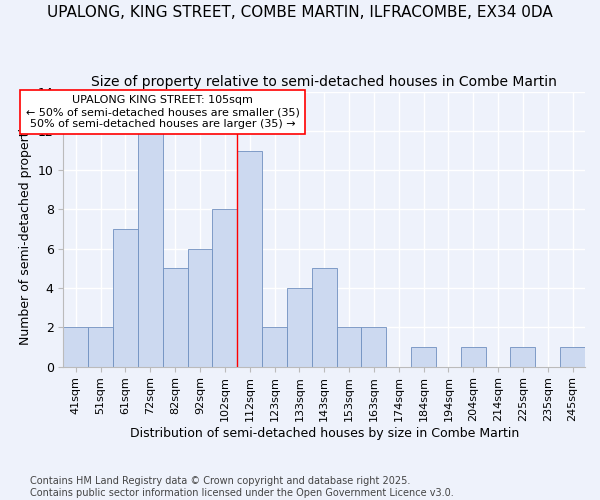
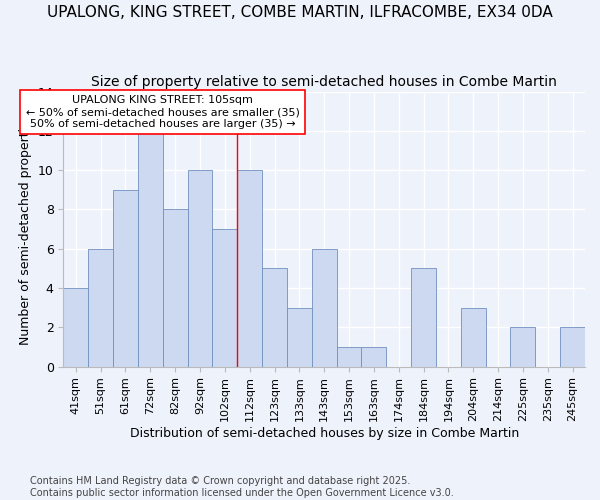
41sqm: 2 -> 4
51sqm: 2 -> 6
61sqm: 7 -> 9
82sqm: 5 -> 8
92sqm: 6 -> 10
102sqm: 8 -> 7
112sqm: 11 -> 10
123sqm: 2 -> 5
133sqm: 4 -> 3
143sqm: 5 -> 6
153sqm: 2 -> 1
163sqm: 2 -> 1
184sqm: 1 -> 5
204sqm: 1 -> 3
225sqm: 1 -> 2
245sqm: 1 -> 2
